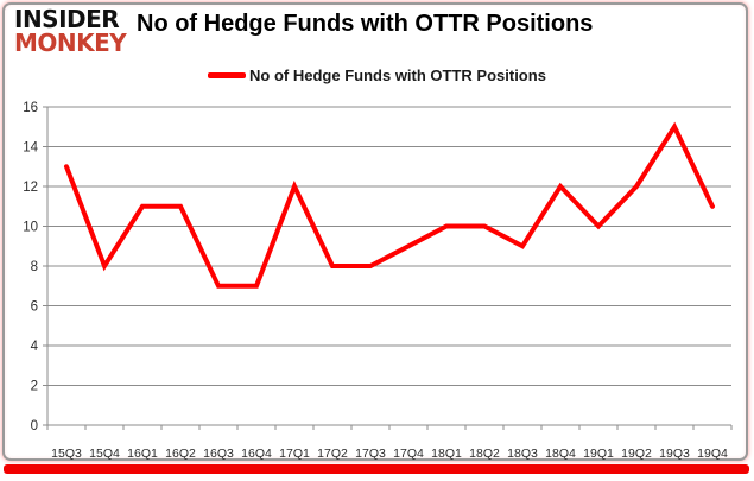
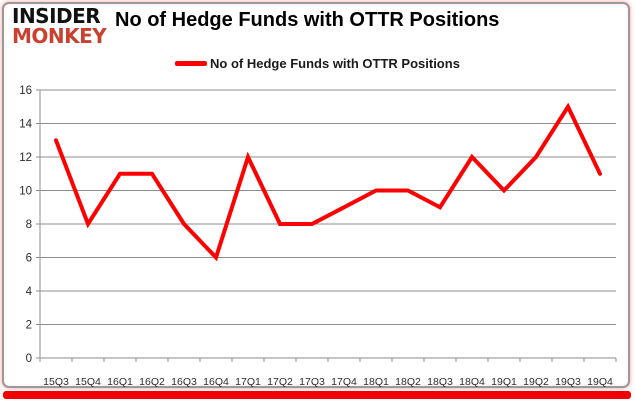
16Q3: 7 -> 8
16Q4: 7 -> 6
